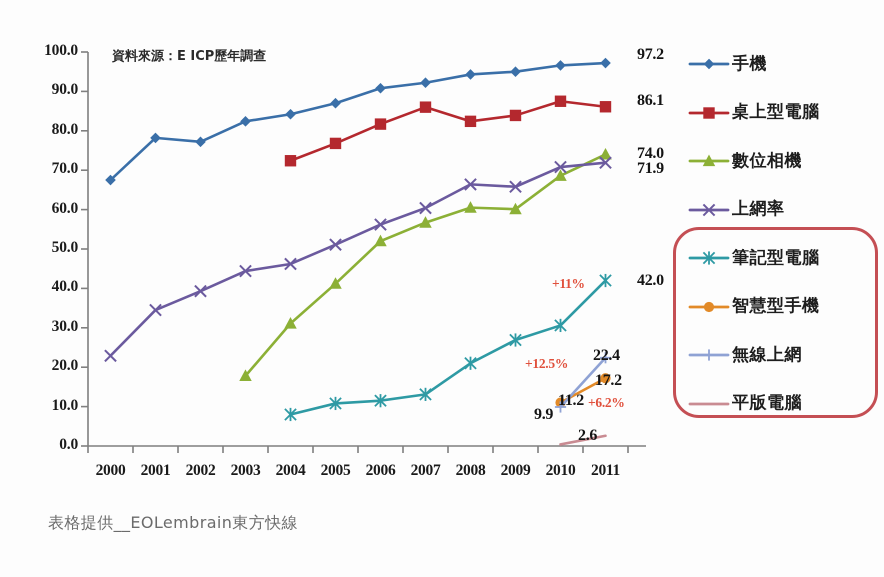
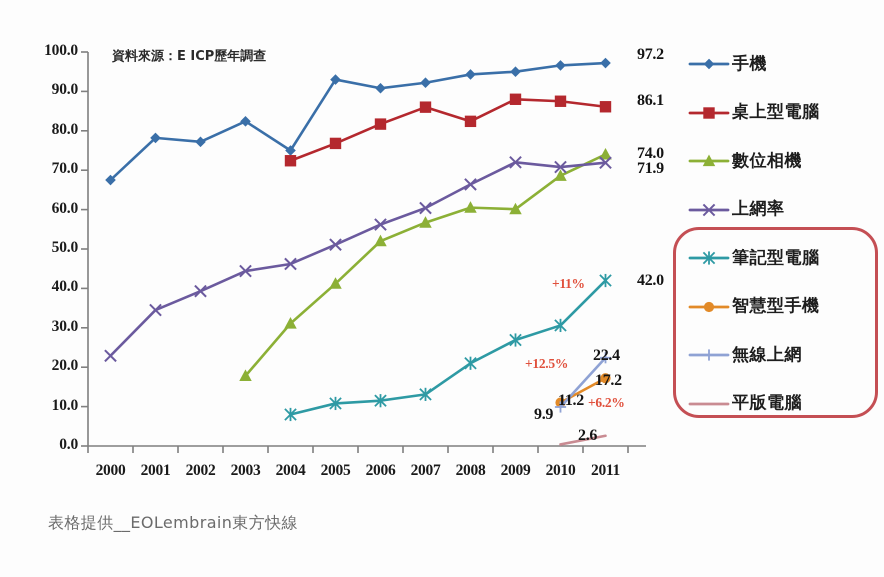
手機/2004: 84 -> 75
手機/2005: 87 -> 93
桌上型電腦/2009: 84 -> 88
上網率/2009: 66 -> 72
